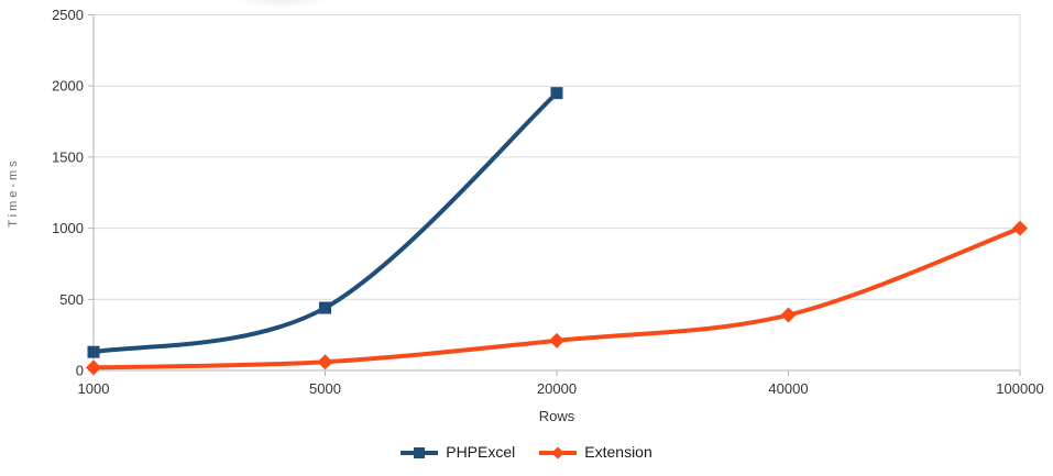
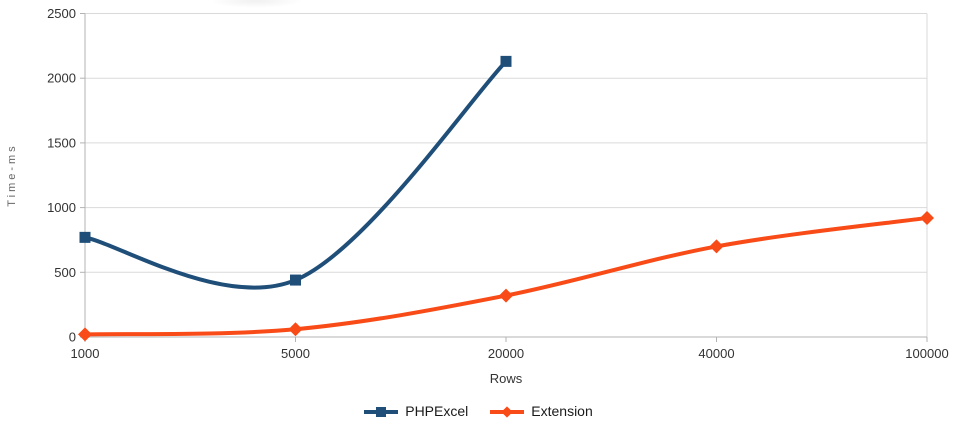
PHPExcel/1000: 130 -> 770
PHPExcel/20000: 1950 -> 2130
Extension/20000: 210 -> 320
Extension/40000: 390 -> 700
Extension/100000: 1000 -> 920
